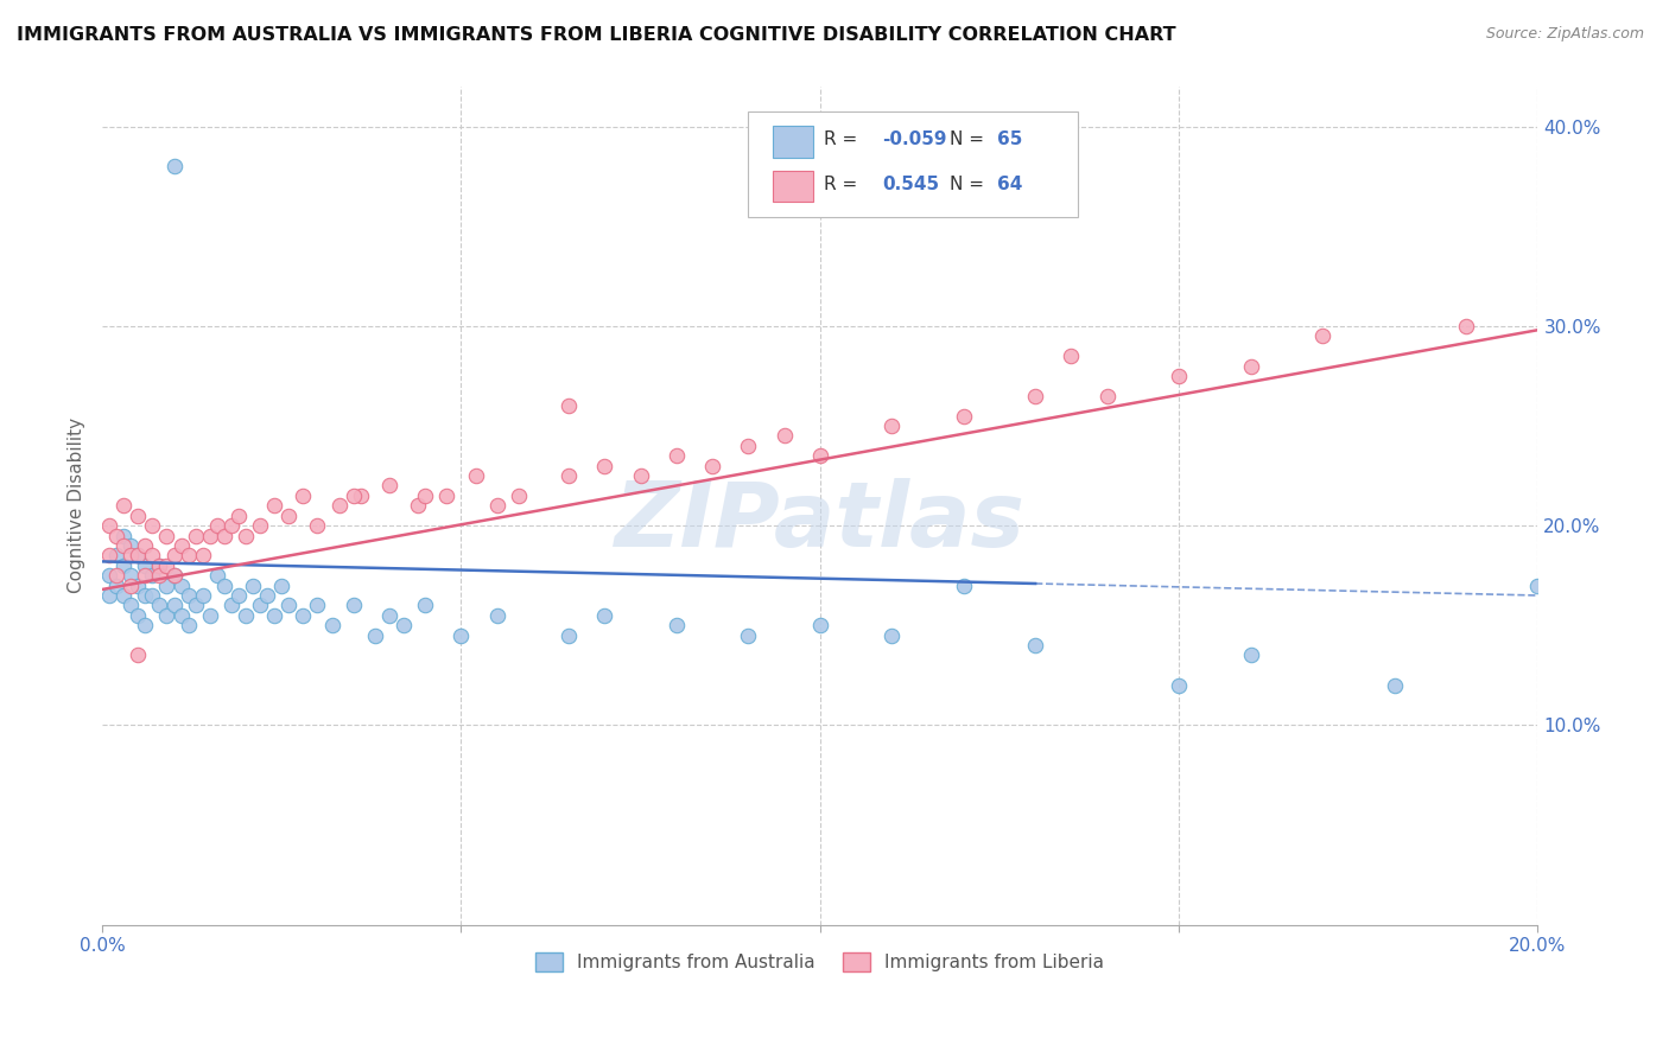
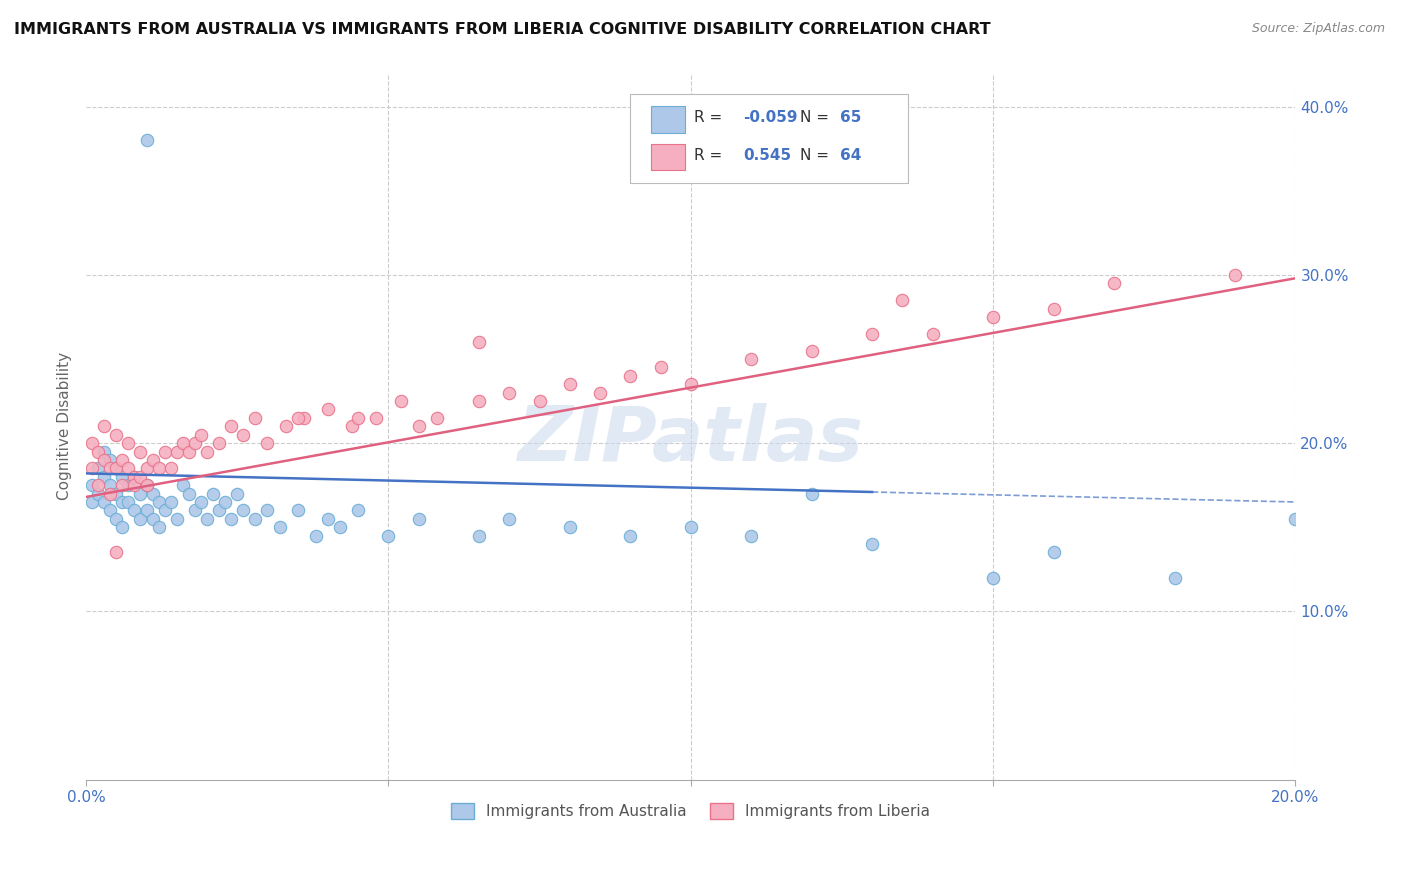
Immigrants from Australia/20.0%: 17.0% -> 15.5%
